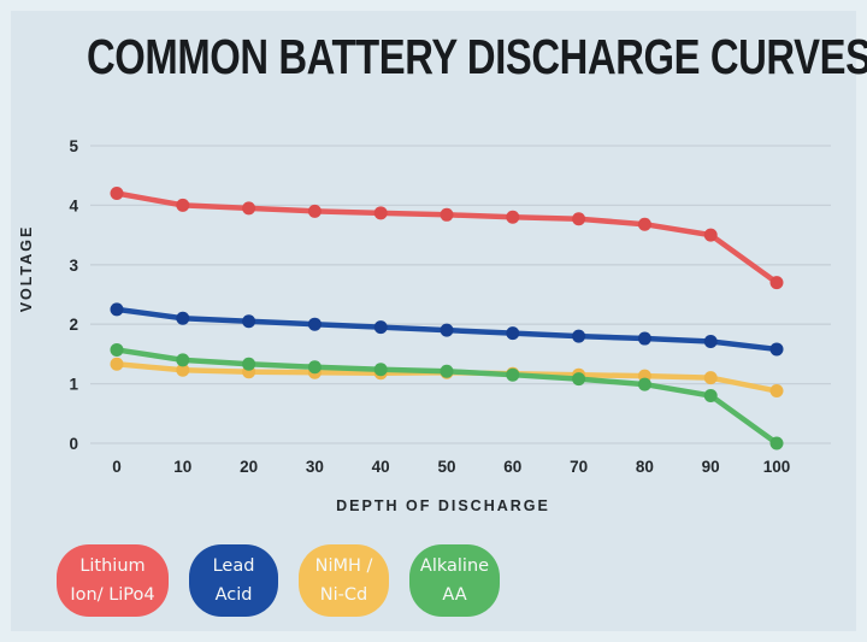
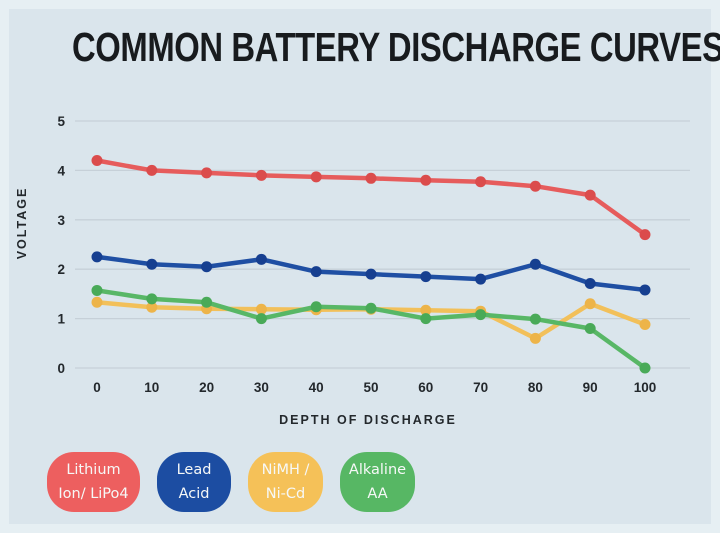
Lead Acid/30: 2.0 -> 2.2
Alkaline AA/30: 1.3 -> 1.0
Alkaline AA/60: 1.1 -> 1.0
Lead Acid/80: 1.8 -> 2.1
NiMH / Ni-Cd/80: 1.1 -> 0.6
NiMH / Ni-Cd/90: 1.1 -> 1.3
